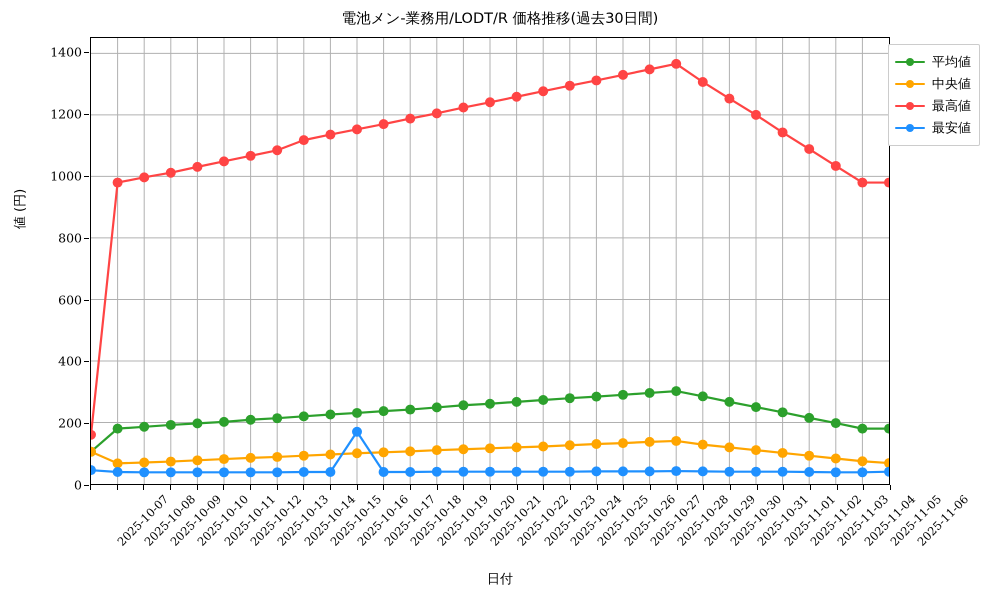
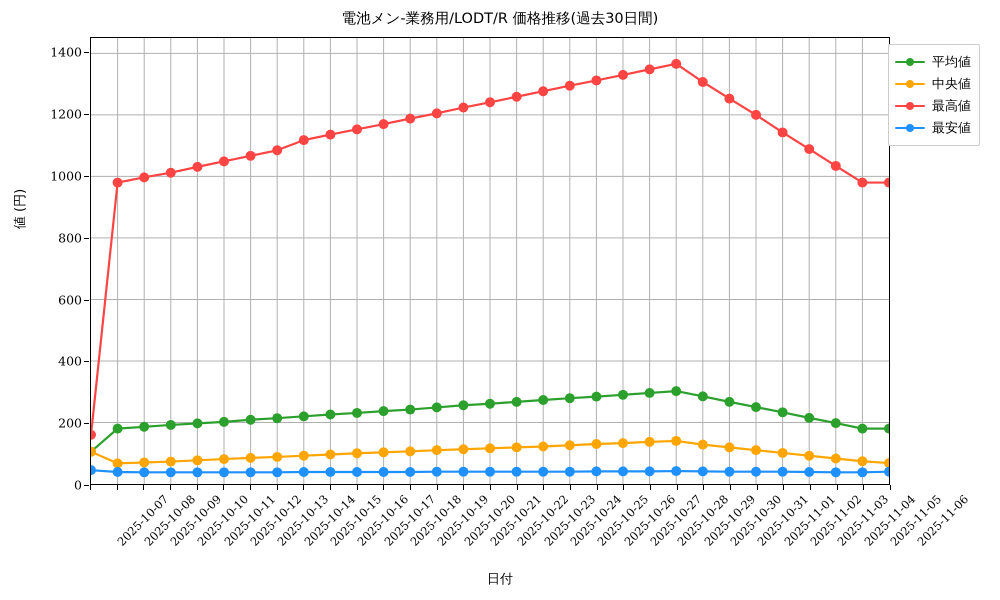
最安値/2025-10-17: 170 -> 40
